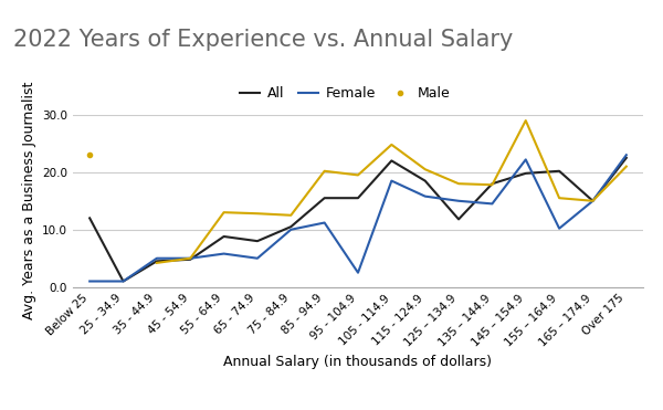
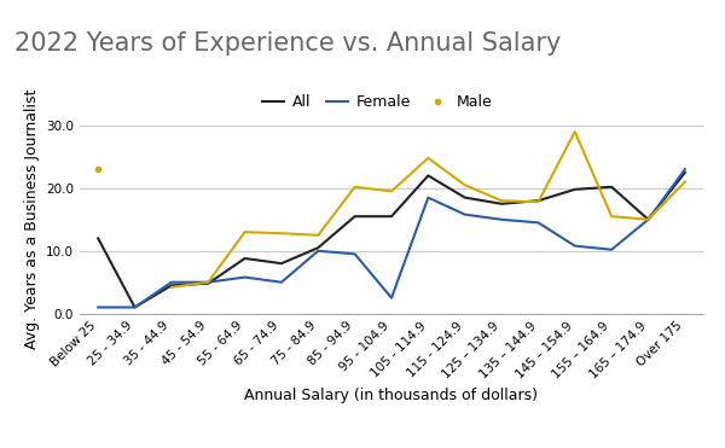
Female/85 - 94.9: 11.2 -> 9.5
All/125 – 134.9: 11.8 -> 17.5
Female/145 – 154.9: 22.2 -> 10.8
